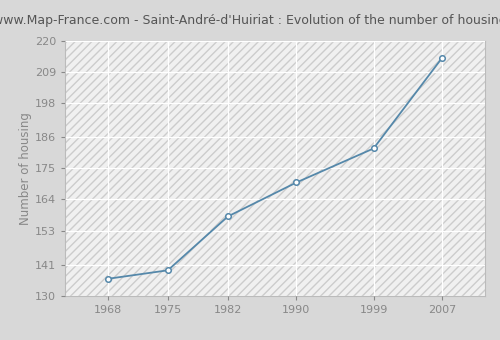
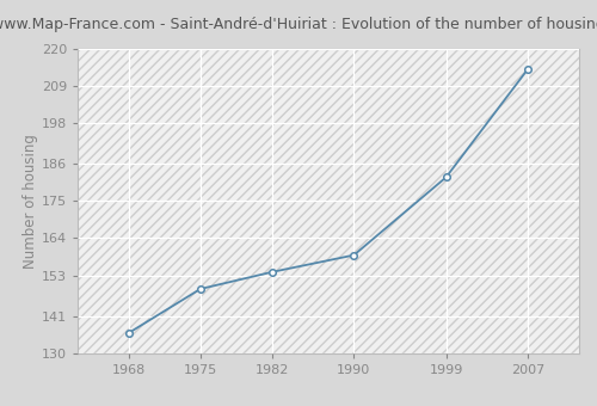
1975: 139 -> 149
1982: 158 -> 154
1990: 170 -> 159
